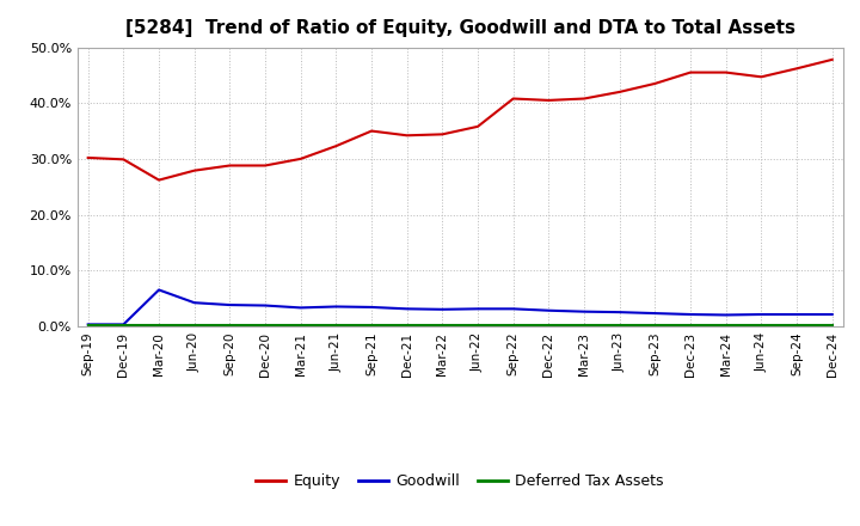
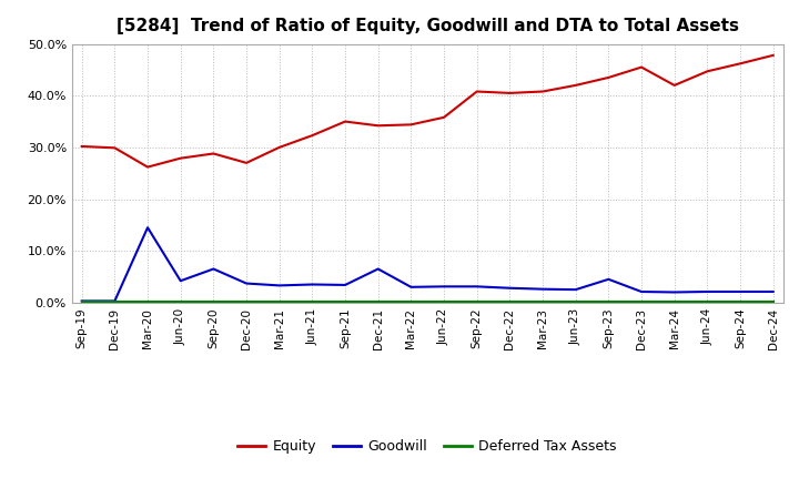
Goodwill/Mar-20: 6.5% -> 14.5%
Goodwill/Sep-20: 3.8% -> 6.5%
Equity/Dec-20: 28.8% -> 27.0%
Goodwill/Dec-21: 3.1% -> 6.5%
Goodwill/Sep-23: 2.3% -> 4.5%
Equity/Mar-24: 45.5% -> 42.0%
